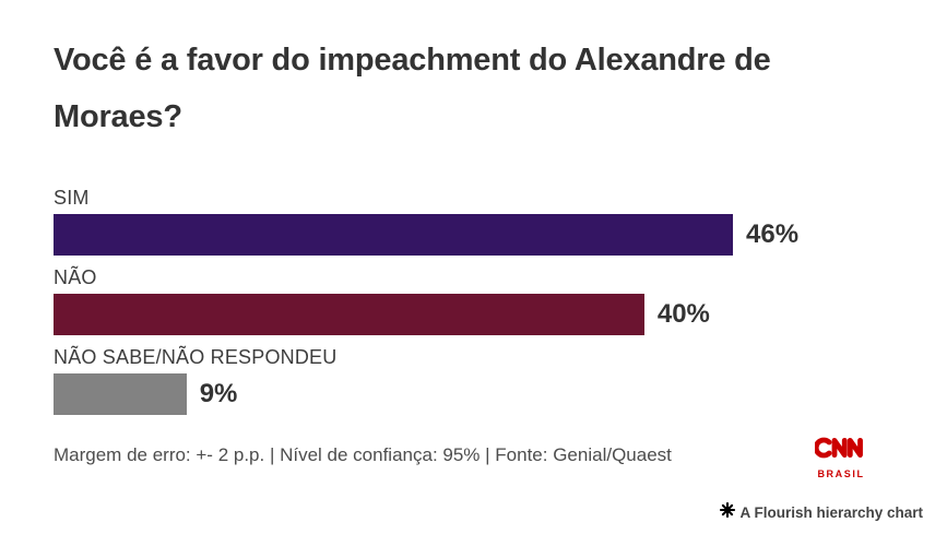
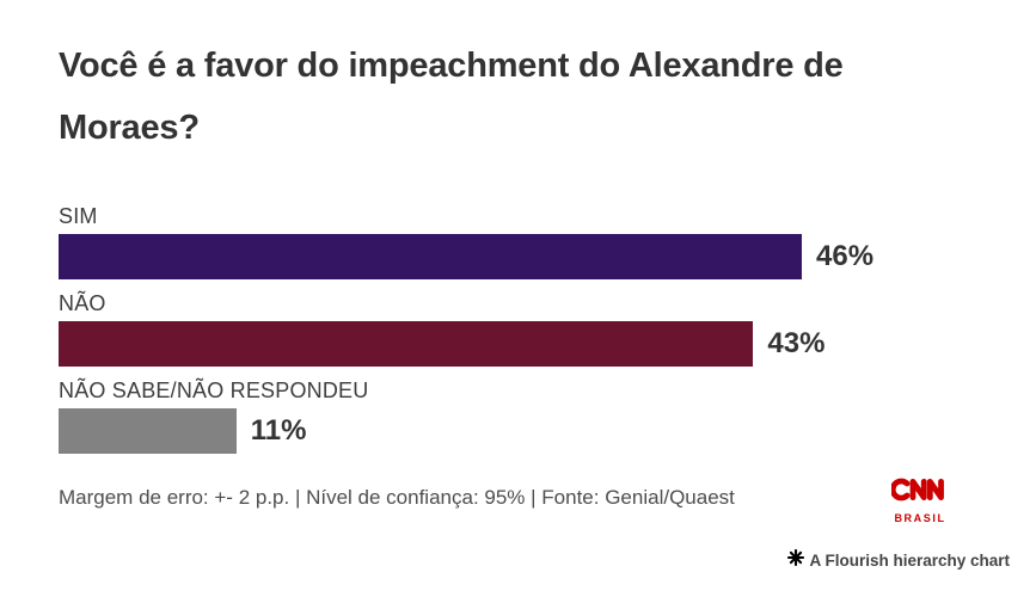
NÃO: 40% -> 43%
NÃO SABE/NÃO RESPONDEU: 9% -> 11%
